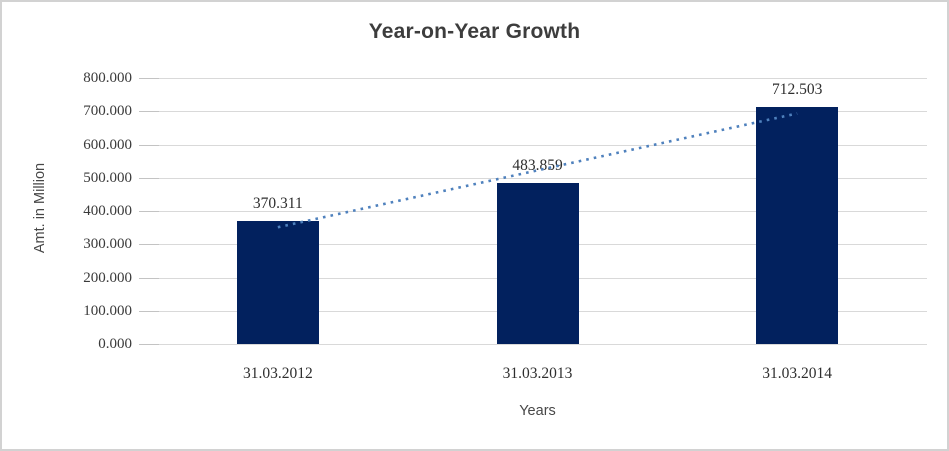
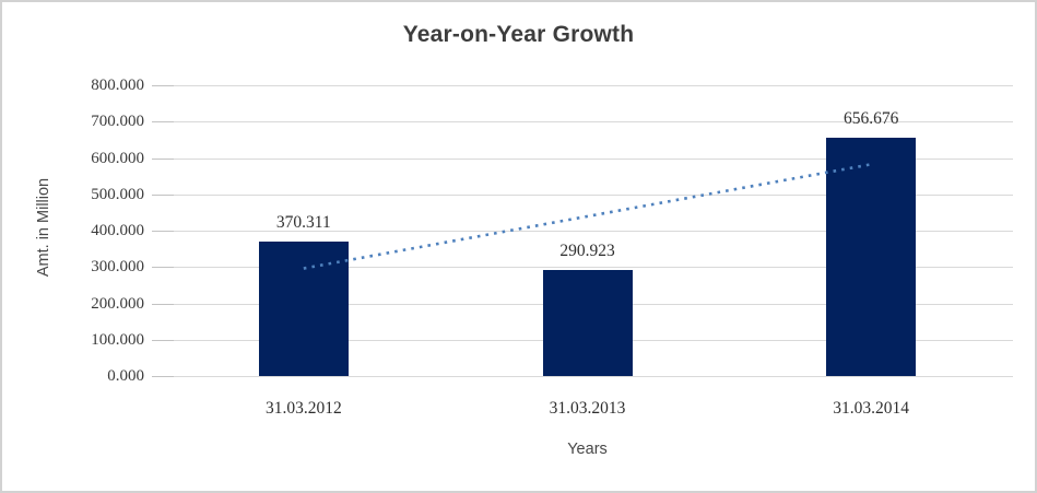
31.03.2013: 483.859 -> 290.923
31.03.2014: 712.503 -> 656.676
